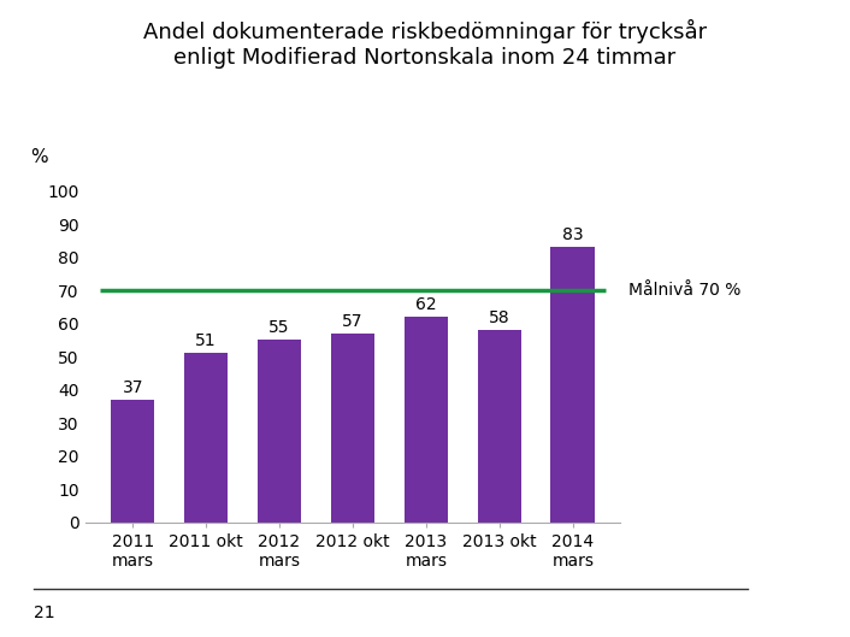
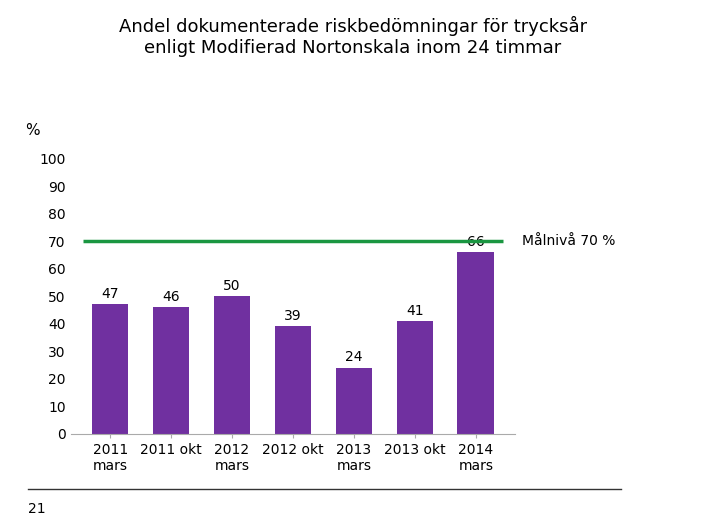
2011 mars: 37 -> 47
2011 okt: 51 -> 46
2012 mars: 55 -> 50
2012 okt: 57 -> 39
2013 mars: 62 -> 24
2013 okt: 58 -> 41
2014 mars: 83 -> 66
